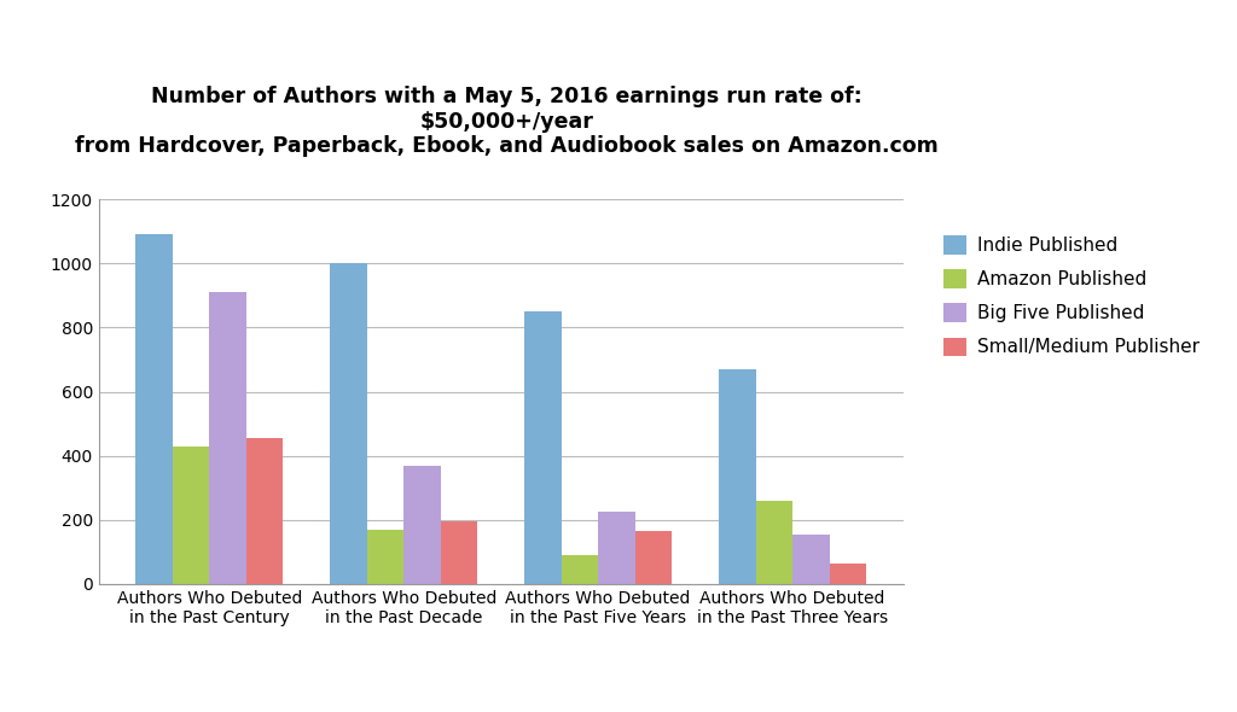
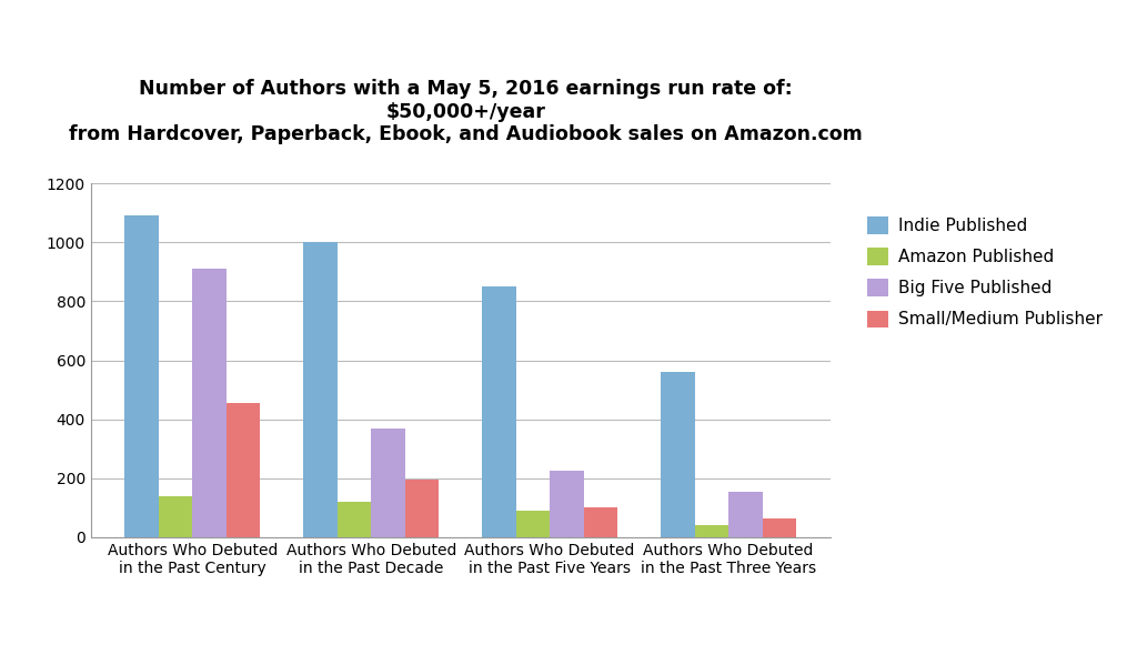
Amazon Published/Authors Who Debuted in the Past Century: 430 -> 140
Amazon Published/Authors Who Debuted in the Past Decade: 170 -> 120
Small/Medium Publisher/Authors Who Debuted in the Past Five Years: 165 -> 100
Indie Published/Authors Who Debuted in the Past Three Years: 670 -> 560
Amazon Published/Authors Who Debuted in the Past Three Years: 260 -> 40
